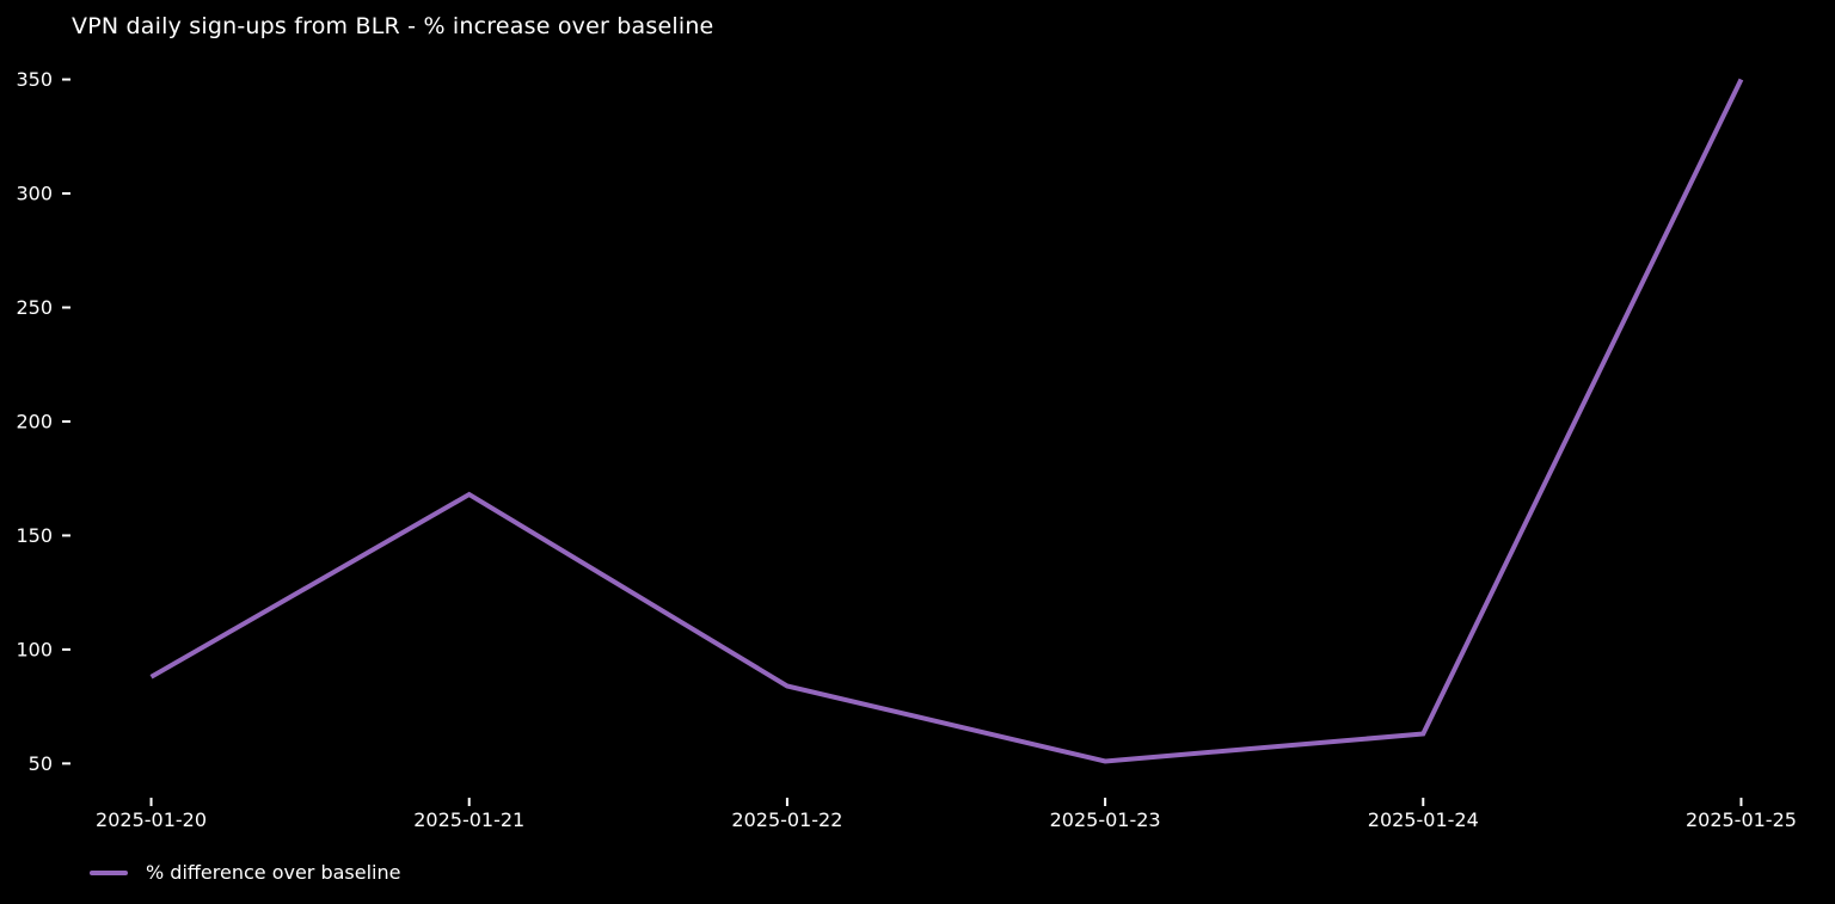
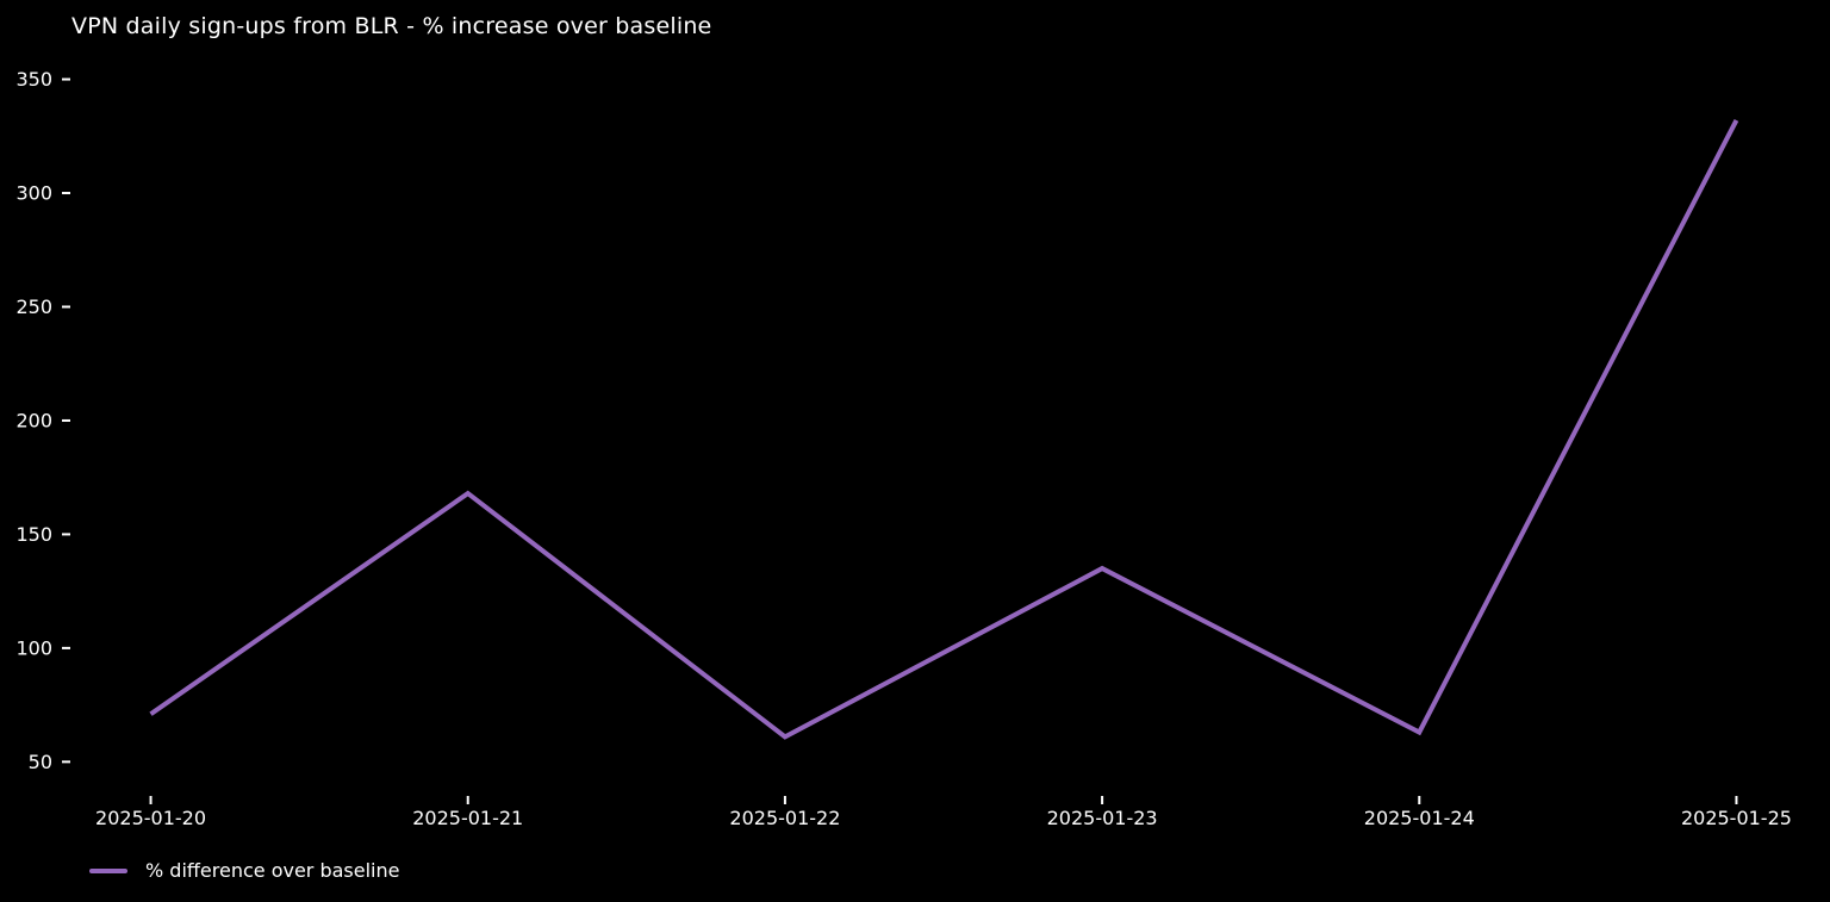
2025-01-20: 88 -> 71
2025-01-22: 84 -> 61
2025-01-23: 51 -> 135
2025-01-25: 350 -> 332
